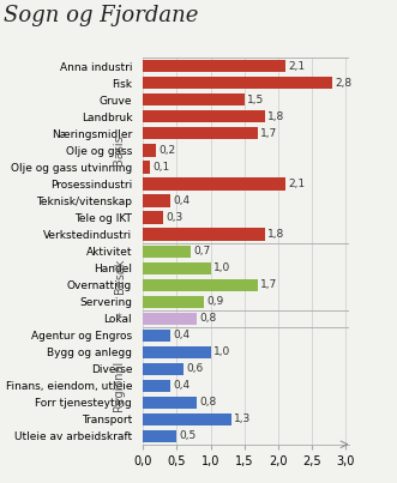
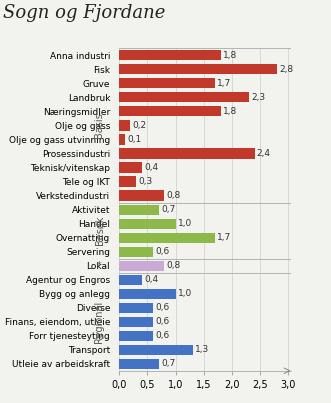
Anna industri: 2,1 -> 1,8
Gruve: 1,5 -> 1,7
Landbruk: 1,8 -> 2,3
Næringsmidler: 1,7 -> 1,8
Prosessindustri: 2,1 -> 2,4
Verkstedindustri: 1,8 -> 0,8
Servering: 0,9 -> 0,6
Finans, eiendom, utleie: 0,4 -> 0,6
Forr tjenesteyting: 0,8 -> 0,6
Utleie av arbeidskraft: 0,5 -> 0,7
